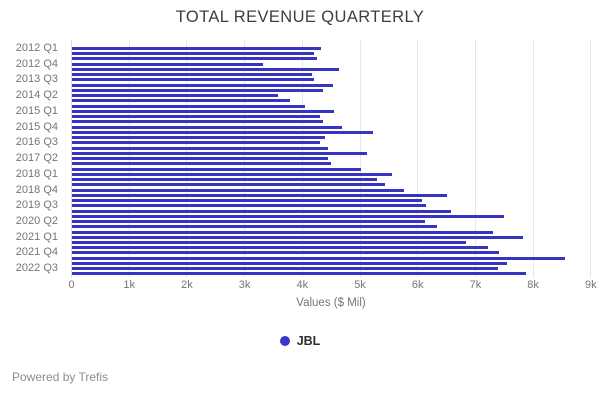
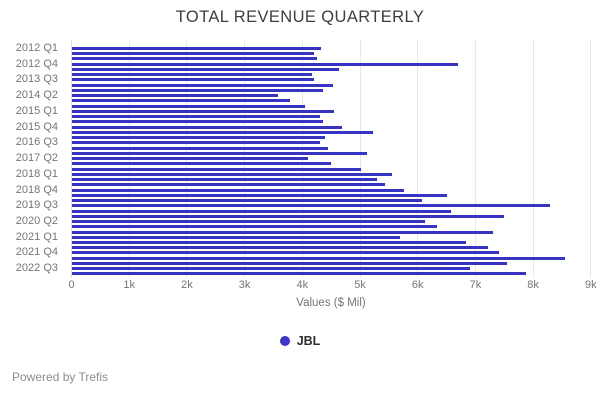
2012 Q4: 3.3k -> 6.7k
2017 Q2: 4.4k -> 4.1k
2019 Q3: 6.1k -> 8.3k
2021 Q1: 7.8k -> 5.7k
2022 Q3: 7.4k -> 6.9k
